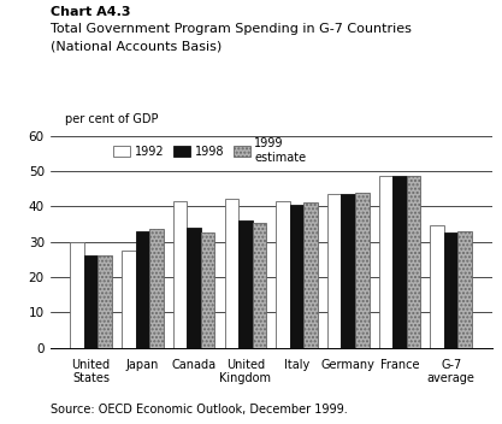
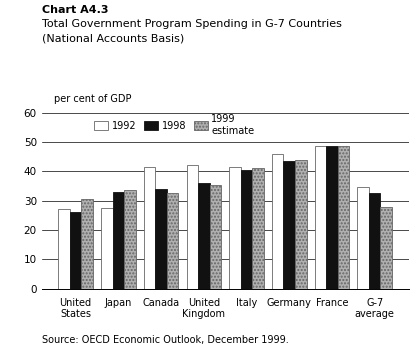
1992/United States: 30.0 -> 27.0
1999 estimate/United States: 26.0 -> 30.5
1992/Germany: 43.5 -> 46.0
1999 estimate/G-7 average: 33.0 -> 28.0
